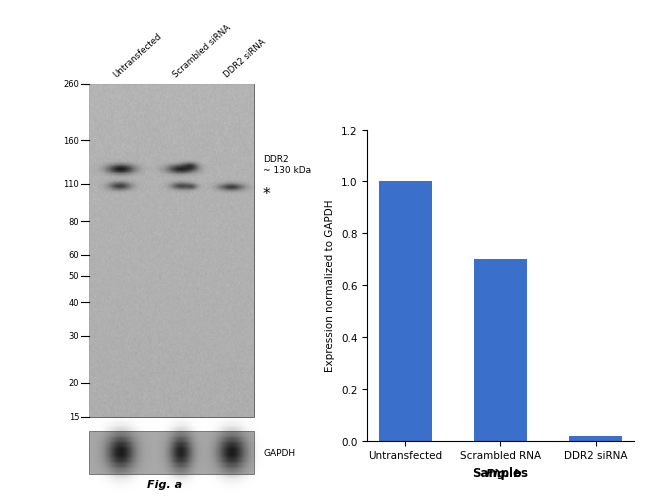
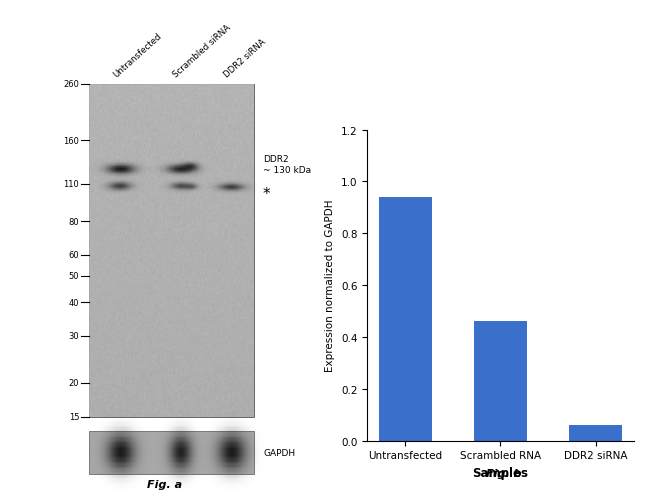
Untransfected: 1.00 -> 0.94
Scrambled RNA: 0.70 -> 0.46
DDR2 siRNA: 0.02 -> 0.06
